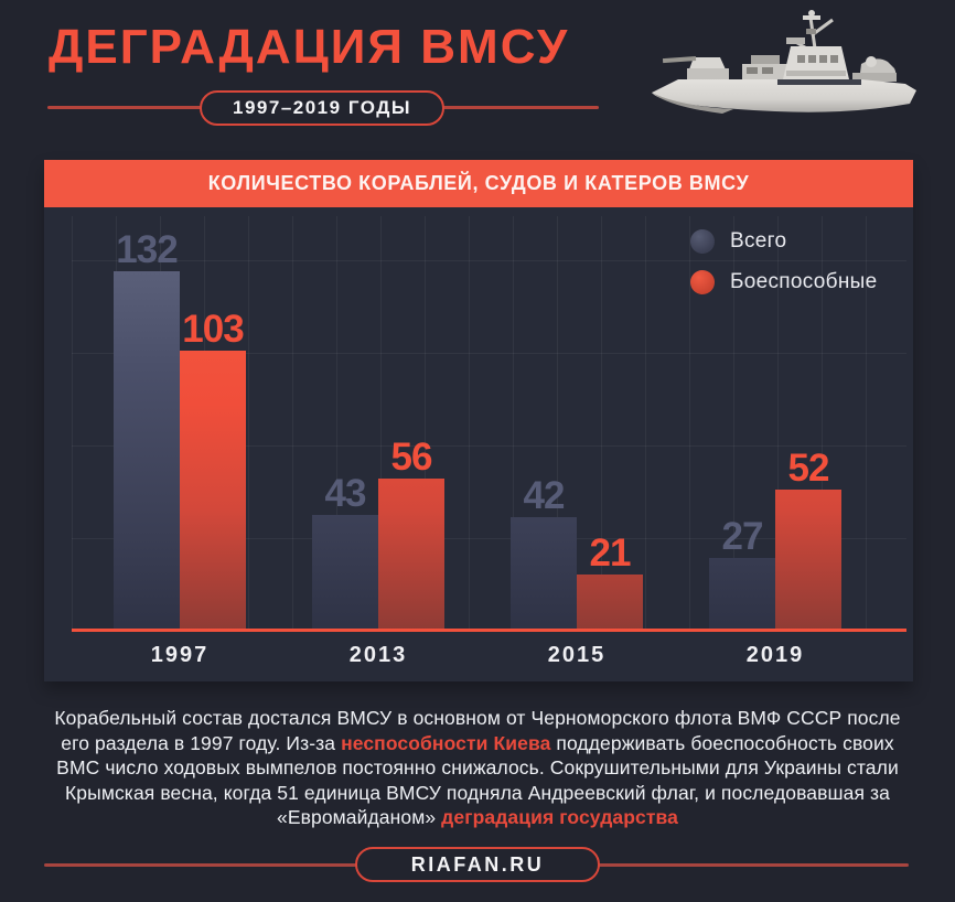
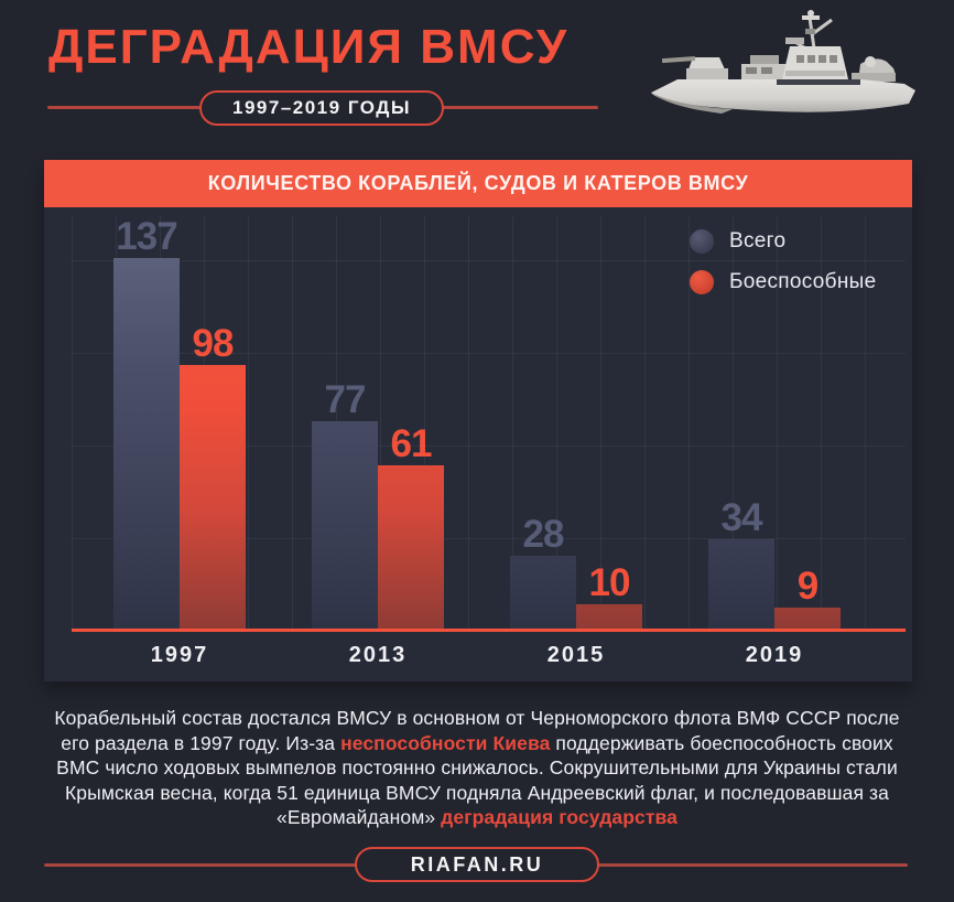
Всего/1997: 132 -> 137
Боеспособные/1997: 103 -> 98
Всего/2013: 43 -> 77
Боеспособные/2013: 56 -> 61
Всего/2015: 42 -> 28
Боеспособные/2015: 21 -> 10
Всего/2019: 27 -> 34
Боеспособные/2019: 52 -> 9
